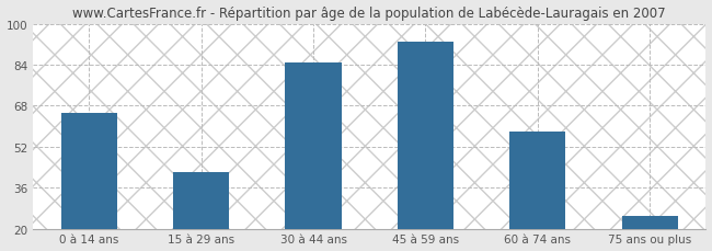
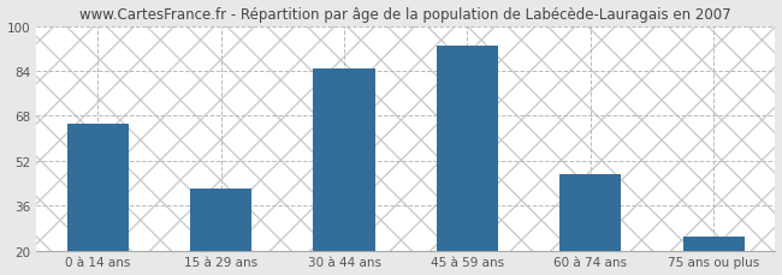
60 à 74 ans: 58 -> 47
